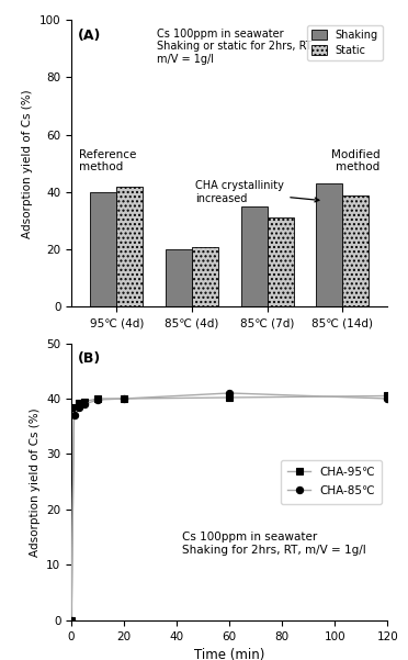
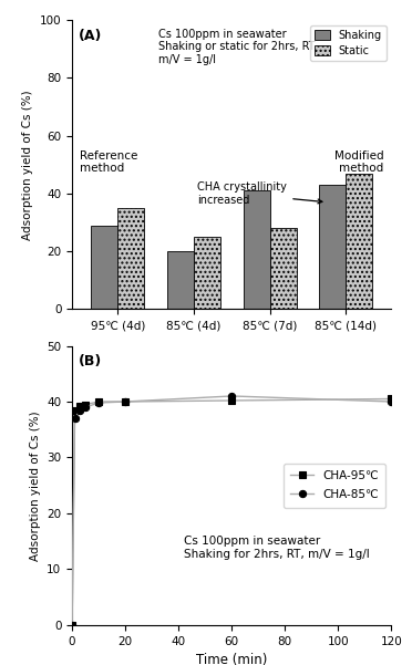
Shaking/95℃ (4d): 40 -> 29
Static/95℃ (4d): 42 -> 35
Static/85℃ (4d): 21 -> 25
Shaking/85℃ (7d): 35 -> 41
Static/85℃ (7d): 31 -> 28
Static/85℃ (14d): 39 -> 47
